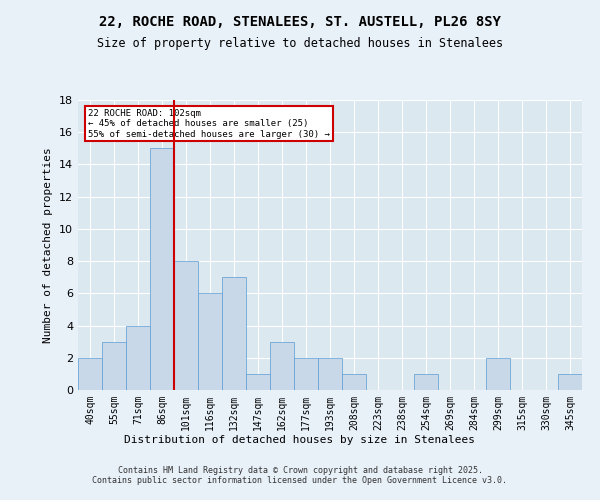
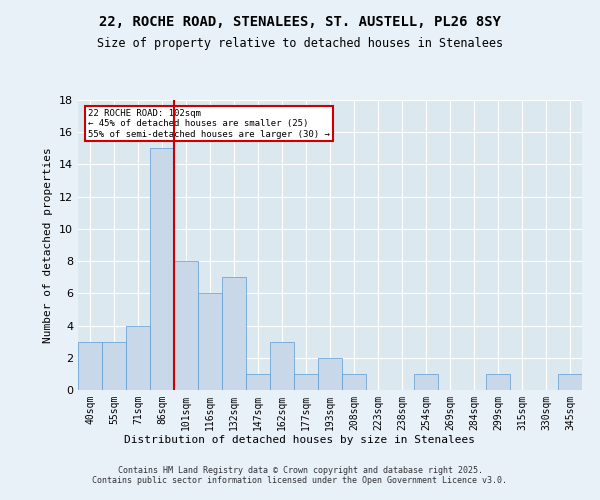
40sqm: 2 -> 3
177sqm: 2 -> 1
299sqm: 2 -> 1
